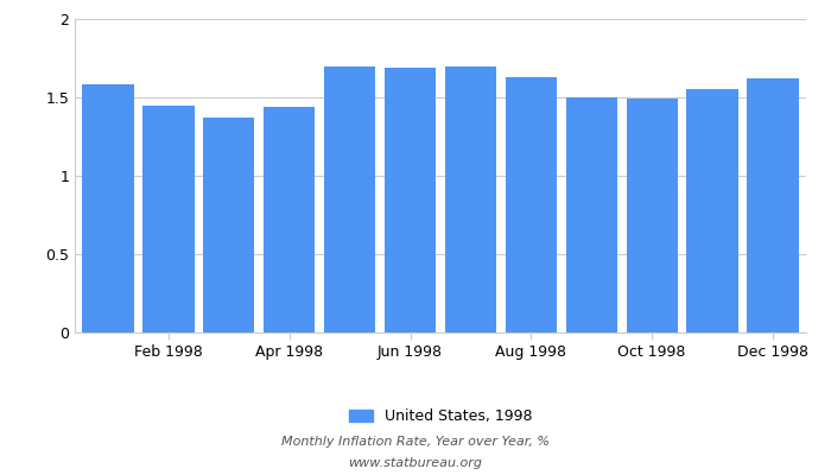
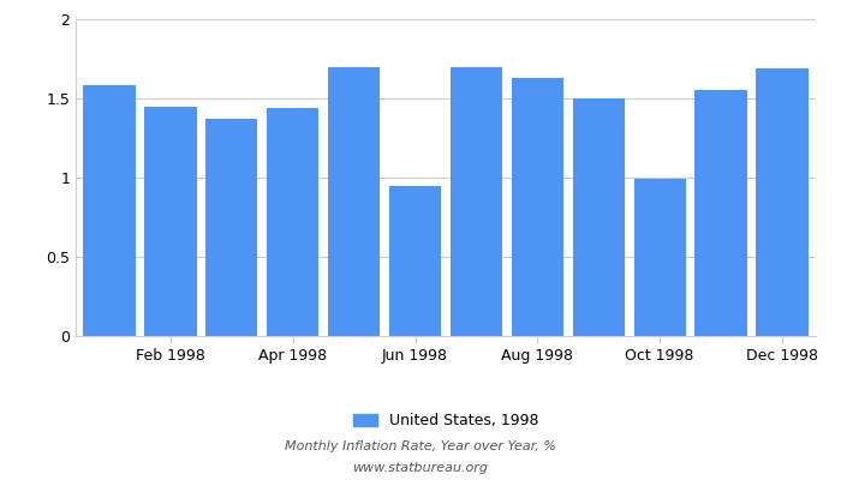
Jun 1998: 1.69 -> 0.95
Oct 1998: 1.49 -> 0.99
Dec 1998: 1.62 -> 1.69
